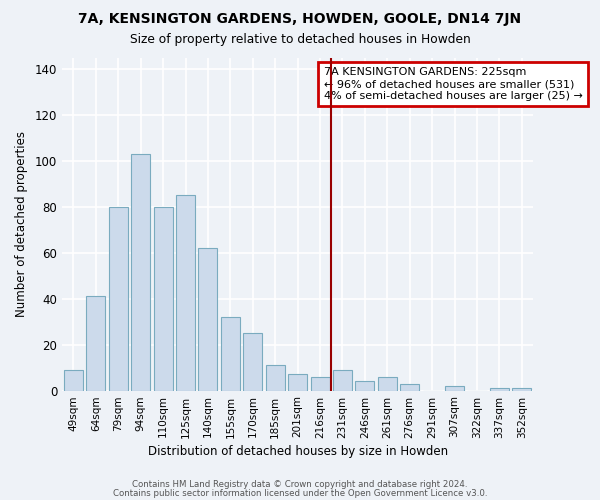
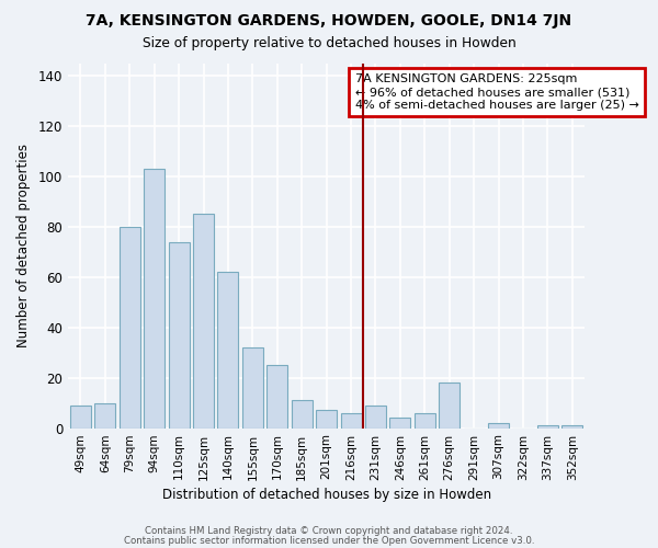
64sqm: 41 -> 10
110sqm: 80 -> 74
276sqm: 3 -> 18
